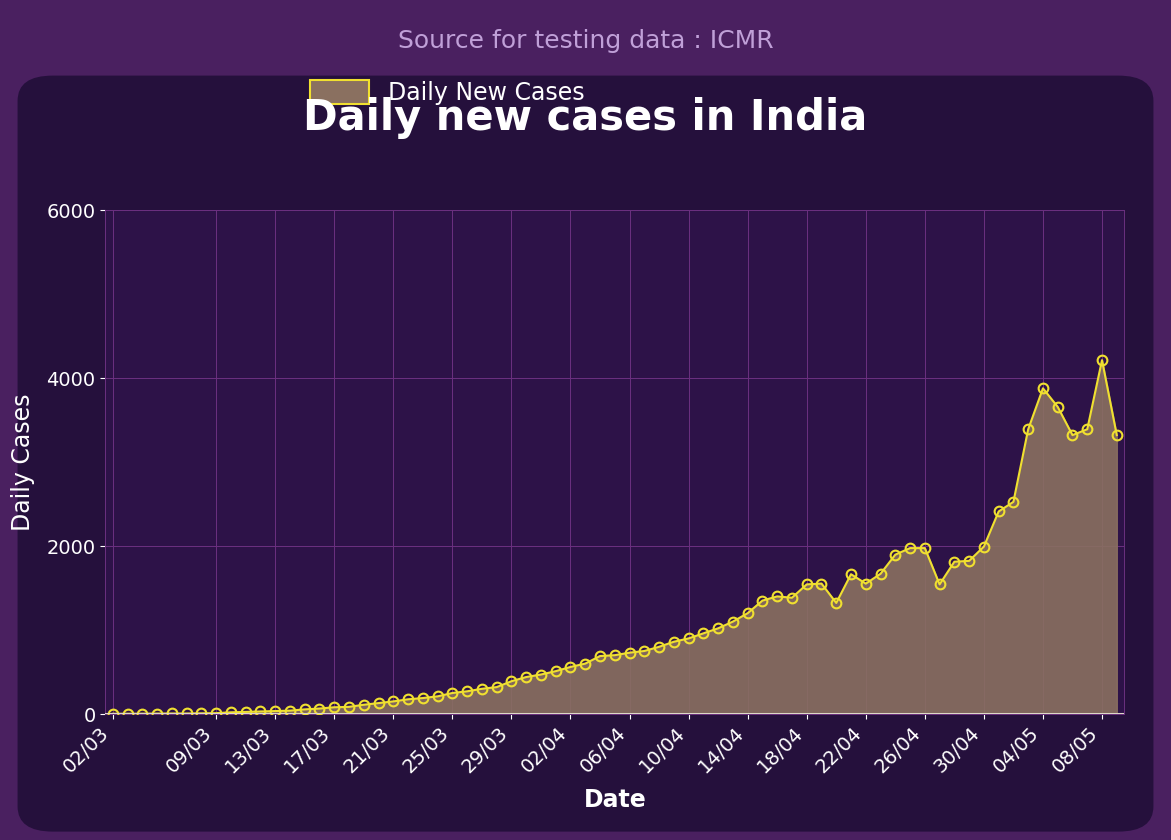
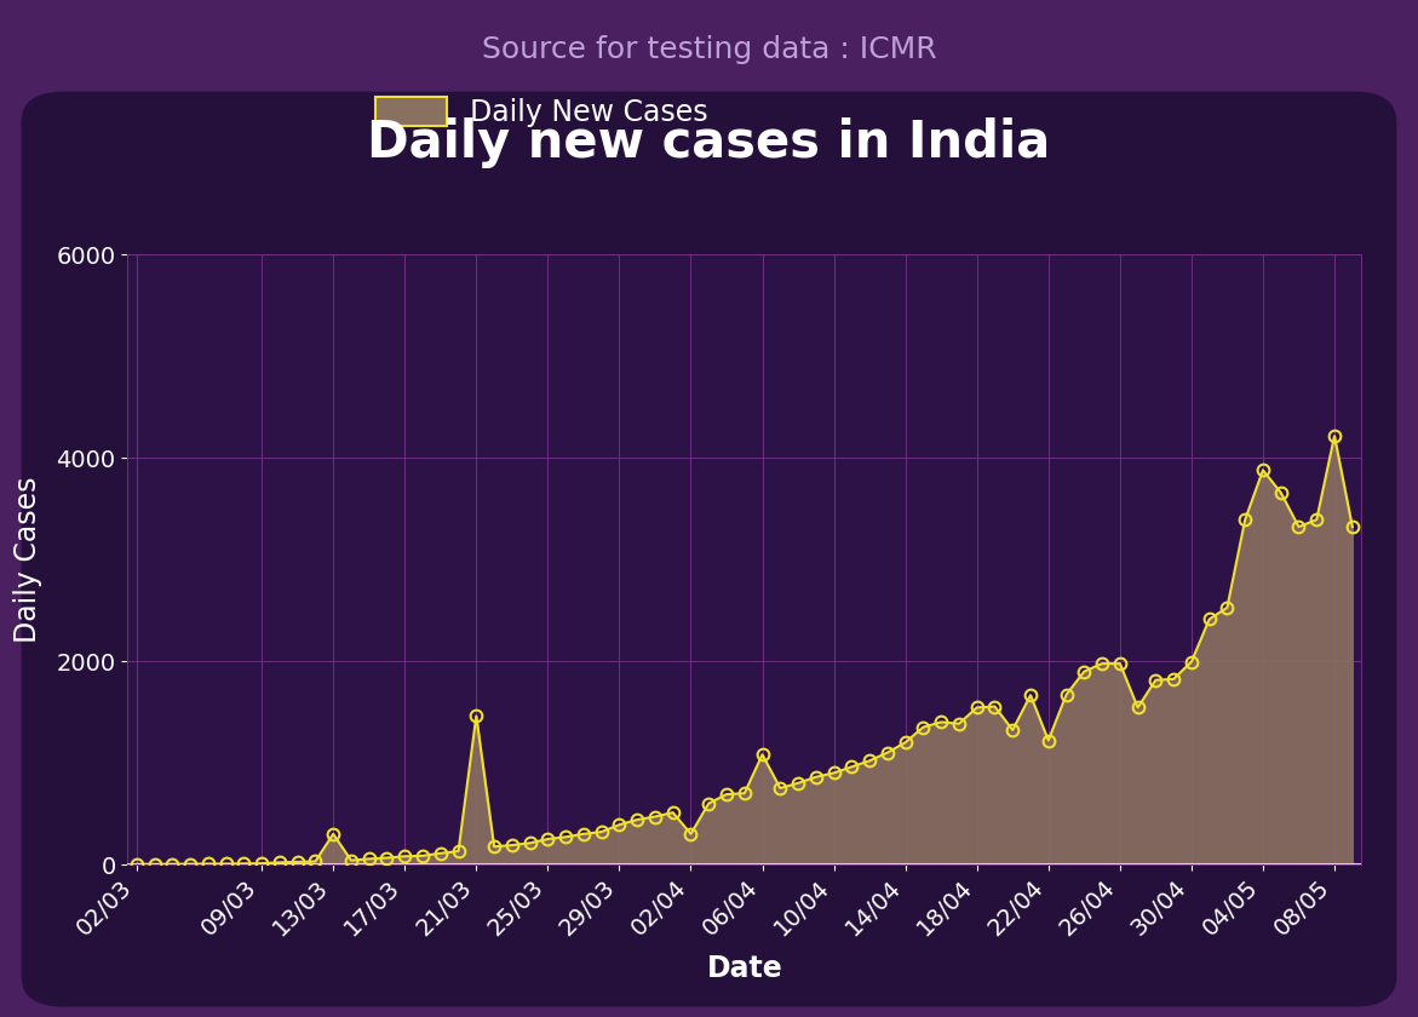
13/03: 40 -> 300
21/03: 150 -> 1460
02/04: 560 -> 300
06/04: 730 -> 1080
22/04: 1550 -> 1220
